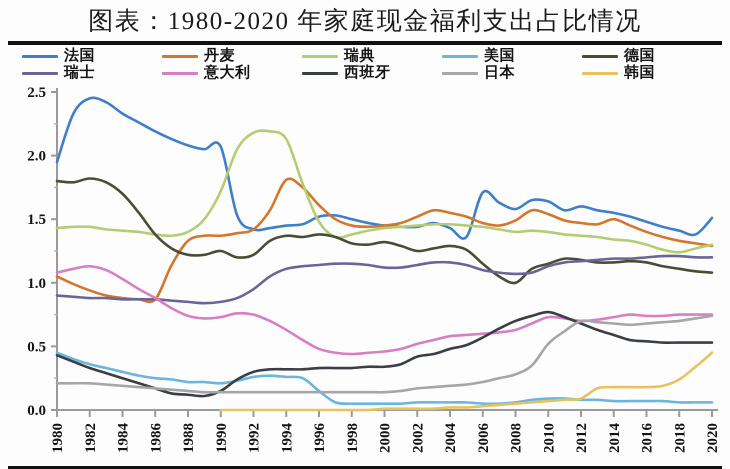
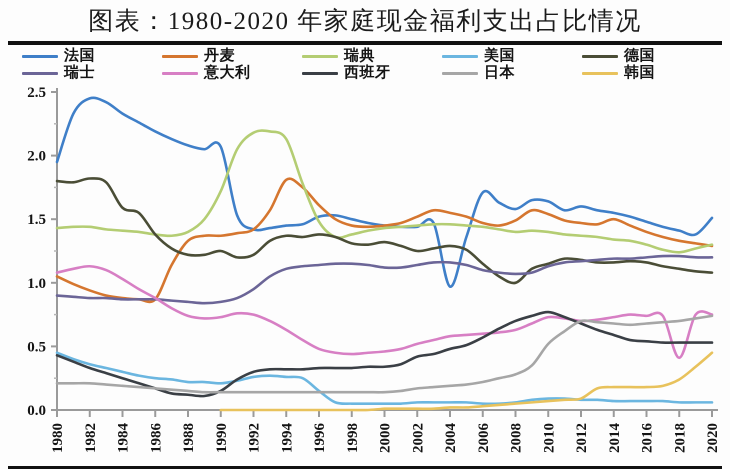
德国/1984: 1.70 -> 1.59
法国/2004: 1.43 -> 0.97
意大利/2018: 0.75 -> 0.41
